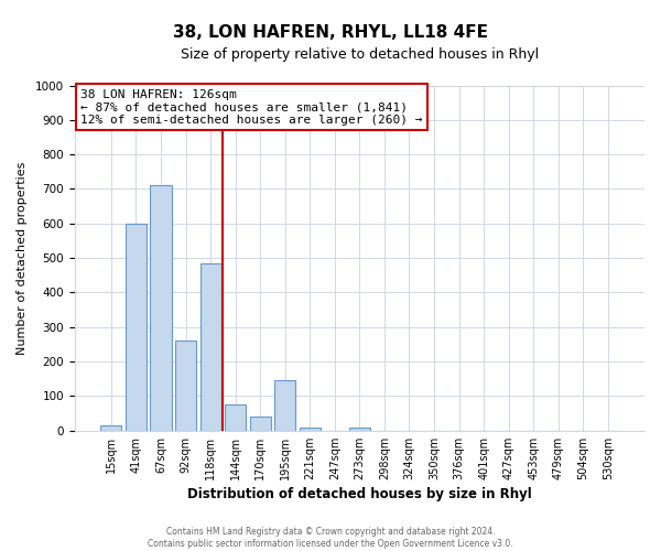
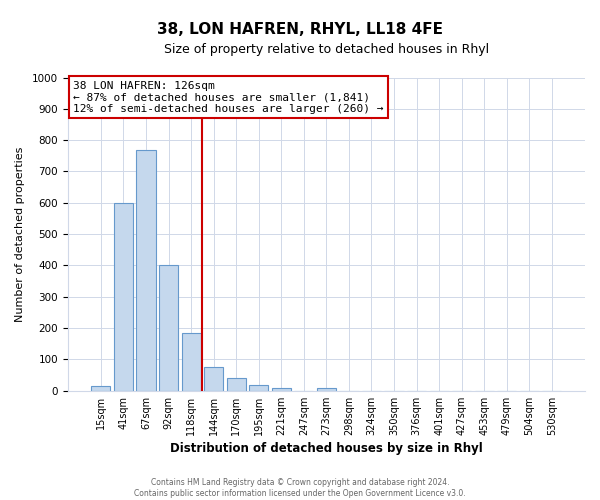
67sqm: 710 -> 770
92sqm: 260 -> 400
118sqm: 485 -> 185
195sqm: 145 -> 18
